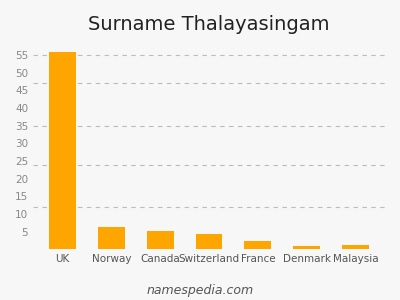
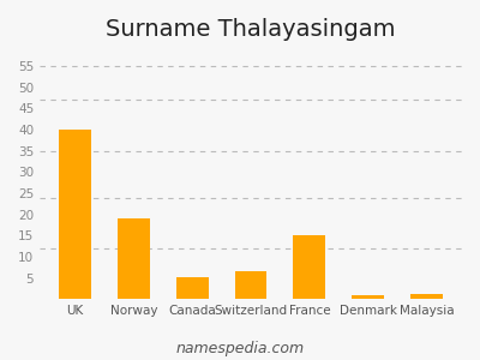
UK: 56.0 -> 40.0
Norway: 6.3 -> 19.0
Switzerland: 4.3 -> 6.5
France: 2.2 -> 15.0
